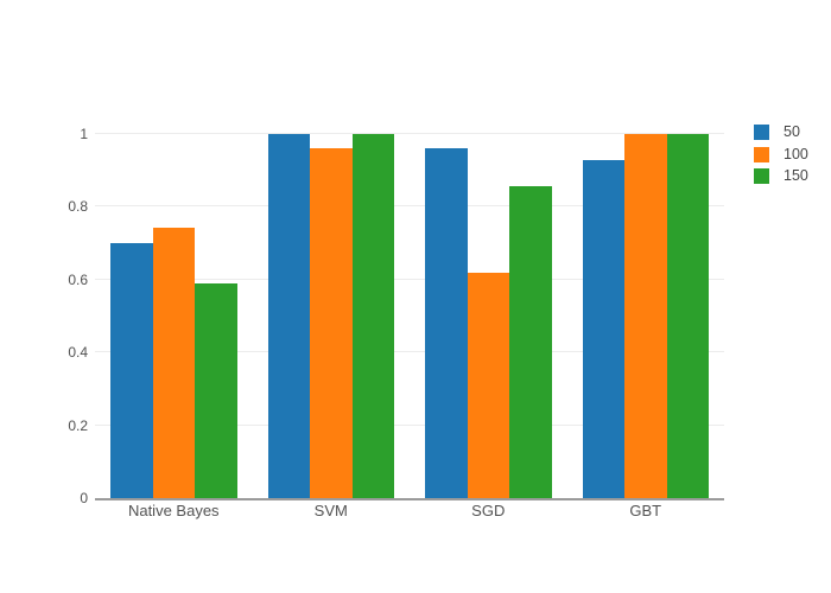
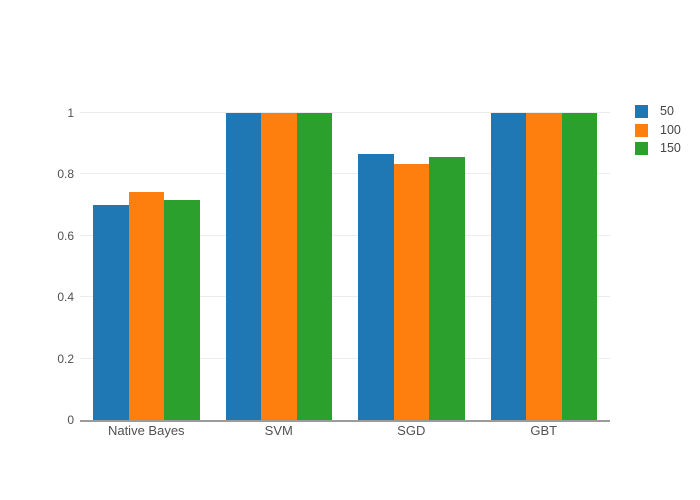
150/Native Bayes: 0.59 -> 0.72
100/SVM: 0.96 -> 1.00
50/SGD: 0.96 -> 0.87
100/SGD: 0.62 -> 0.83
50/GBT: 0.93 -> 1.00
